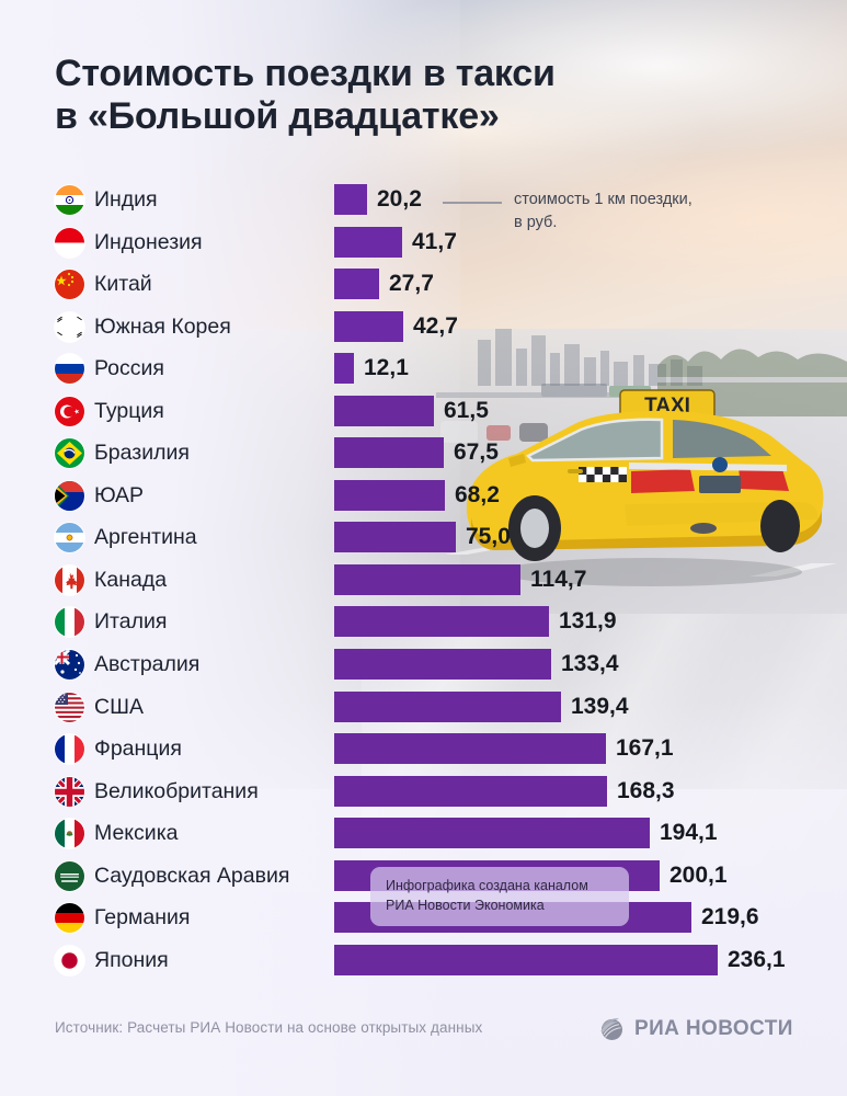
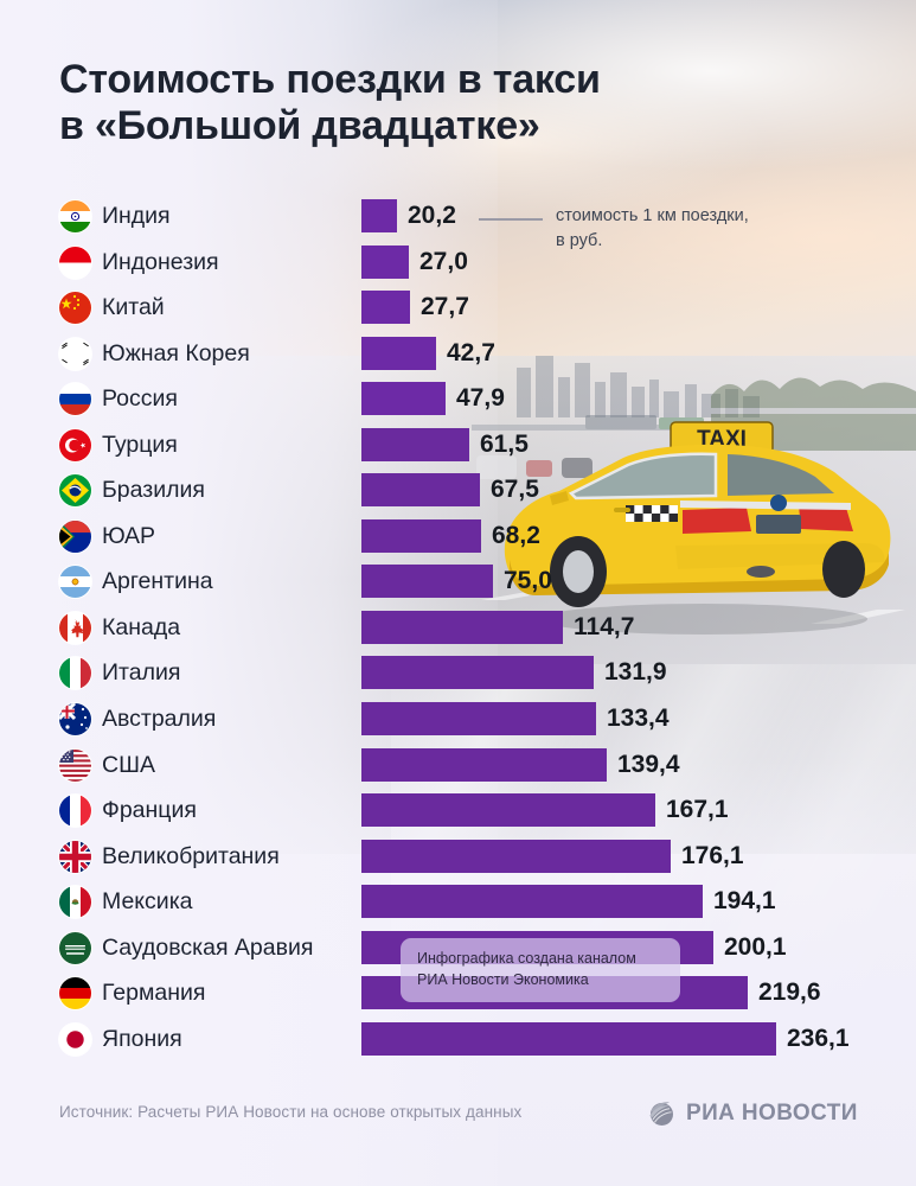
Индонезия: 41,7 -> 27,0
Россия: 12,1 -> 47,9
Великобритания: 168,3 -> 176,1
